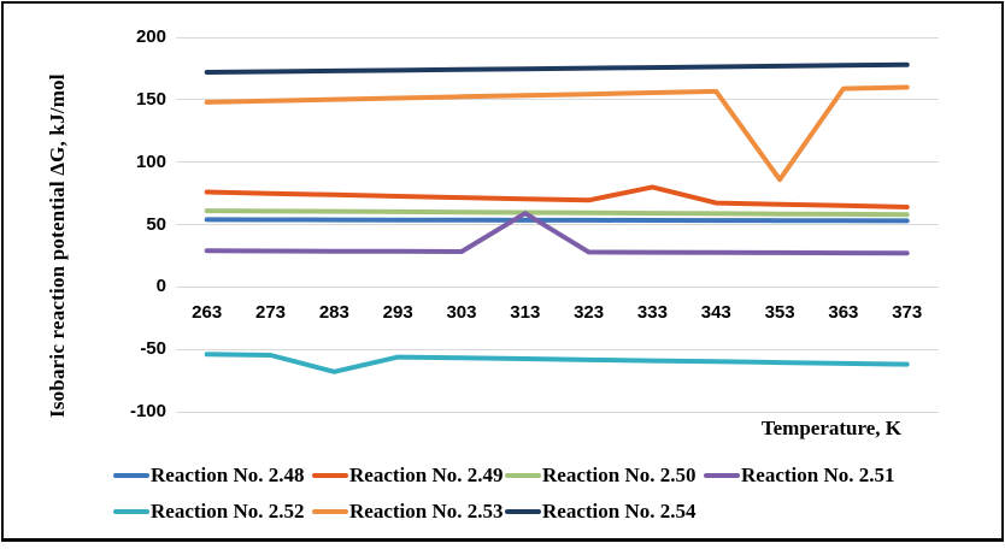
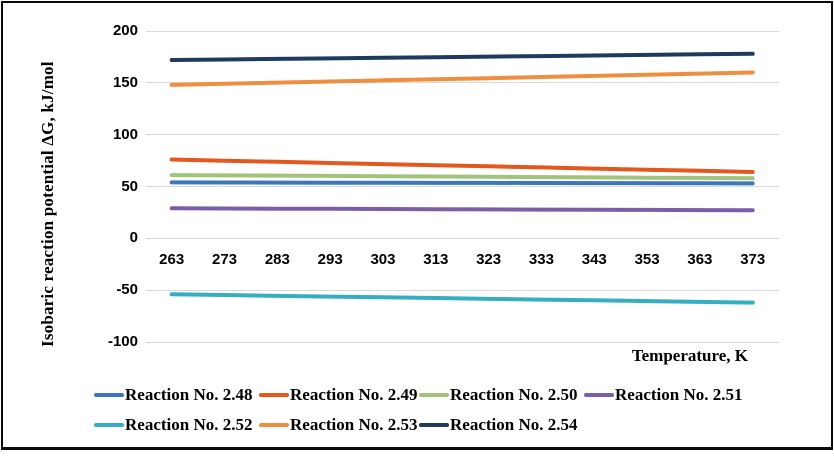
Reaction No. 2.52/283: -68 -> -56
Reaction No. 2.51/313: 59 -> 28
Reaction No. 2.49/333: 80 -> 68
Reaction No. 2.53/353: 86 -> 158
